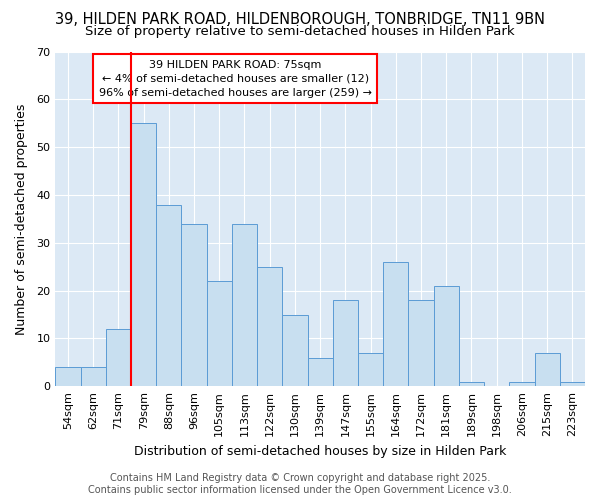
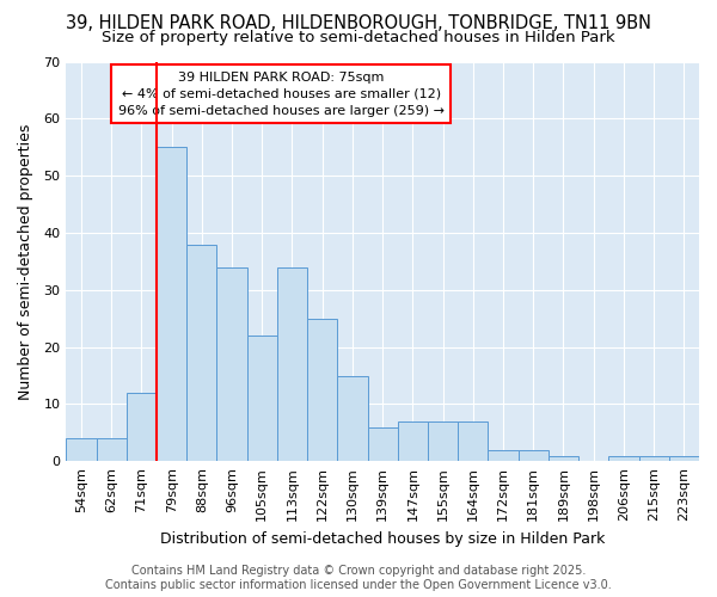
147sqm: 18 -> 7
164sqm: 26 -> 7
172sqm: 18 -> 2
181sqm: 21 -> 2
215sqm: 7 -> 1
